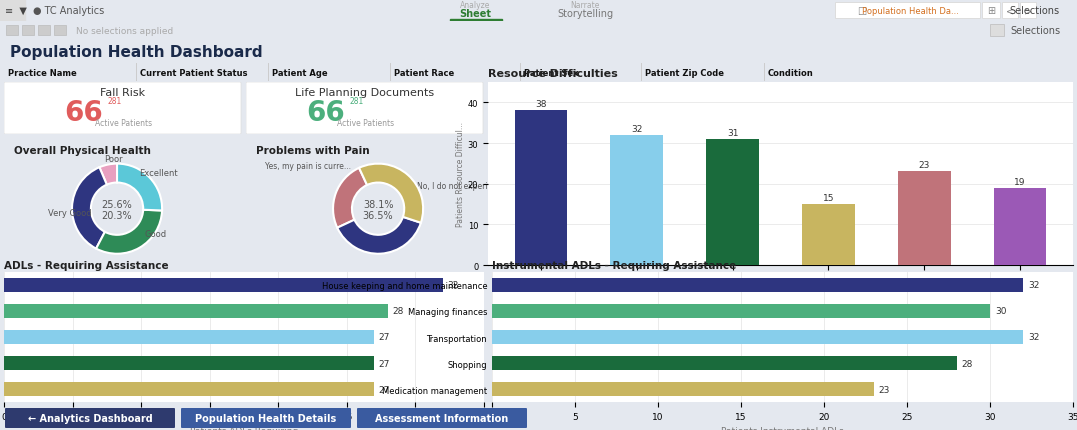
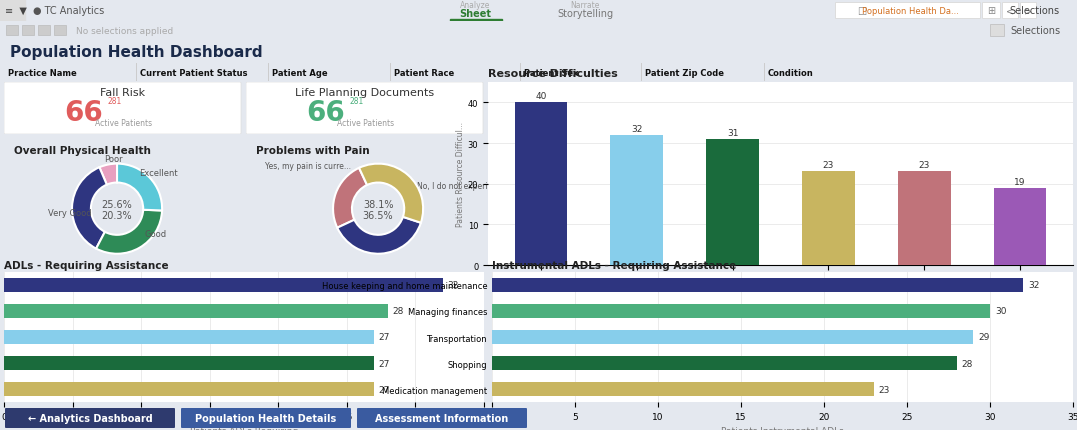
Clothing: 38 -> 40
Financ...: 15 -> 23
Instrumental ADLs - Requiring Assistance/Transportation: 32 -> 29
